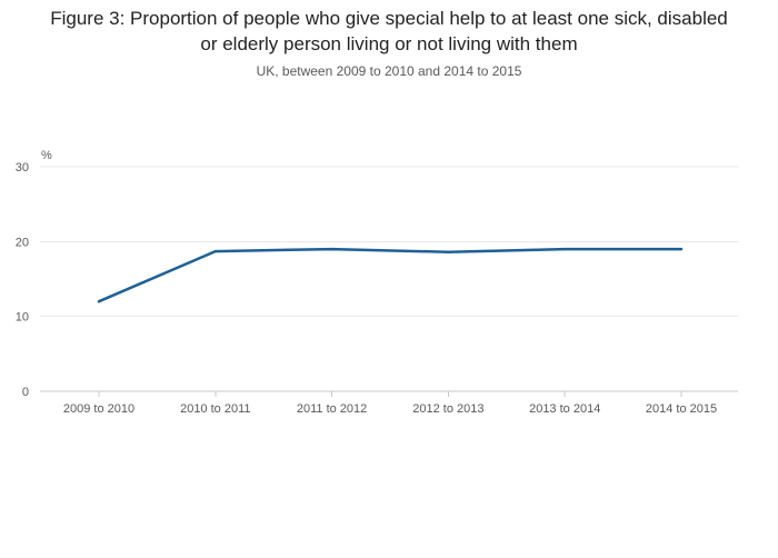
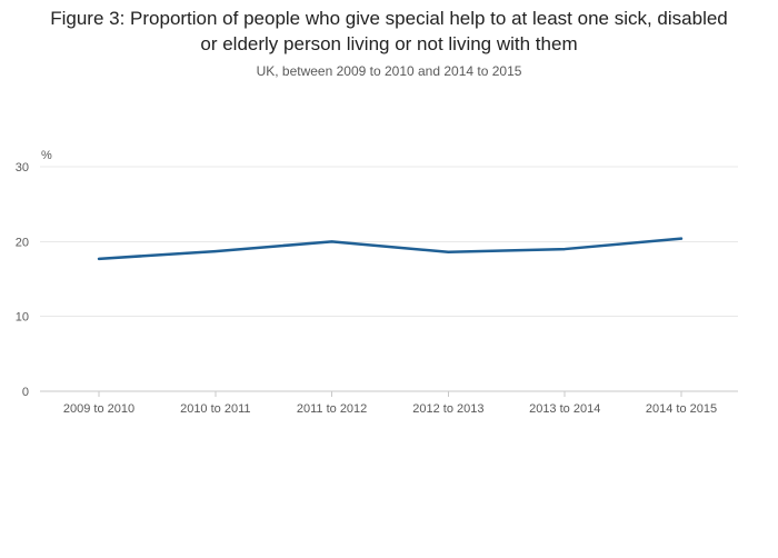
2009 to 2010: 12 -> 18
2011 to 2012: 19 -> 20
2014 to 2015: 19 -> 20
